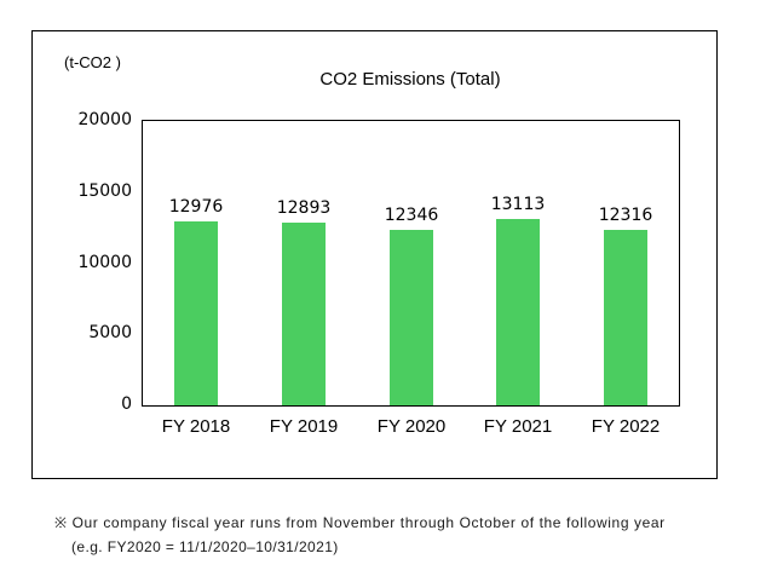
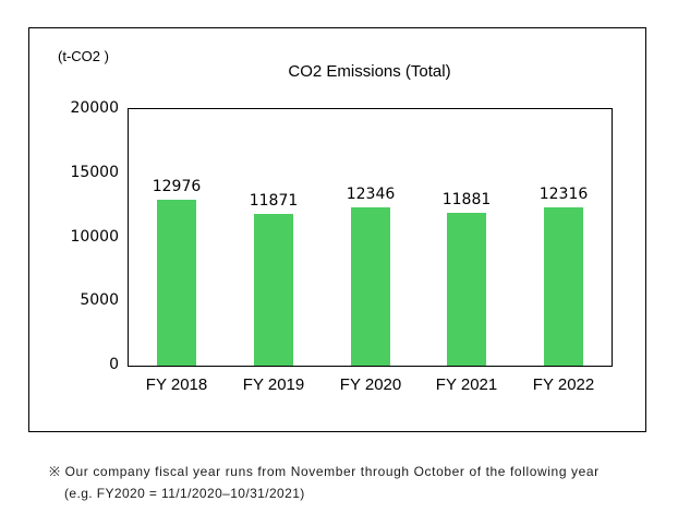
FY 2019: 12893 -> 11871
FY 2021: 13113 -> 11881
